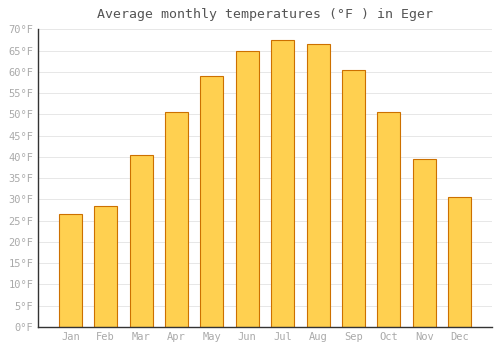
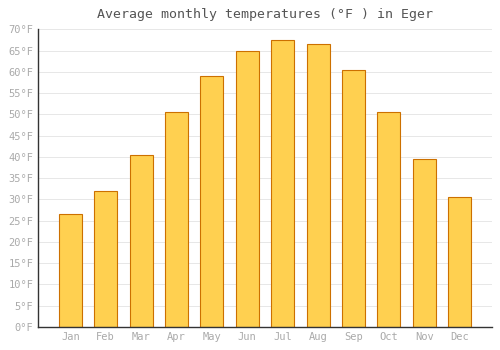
Feb: 28.5°F -> 32.0°F
